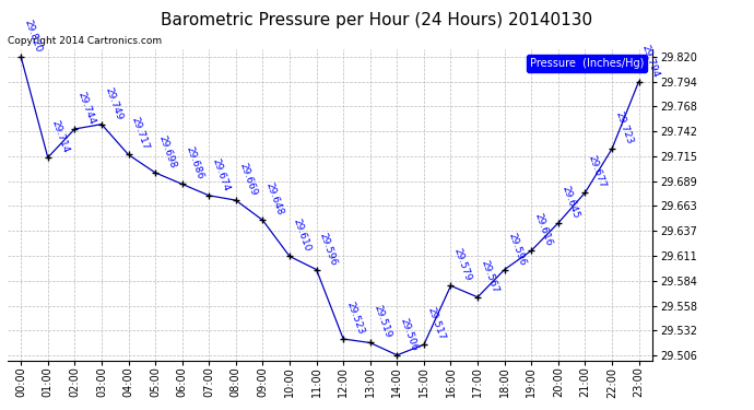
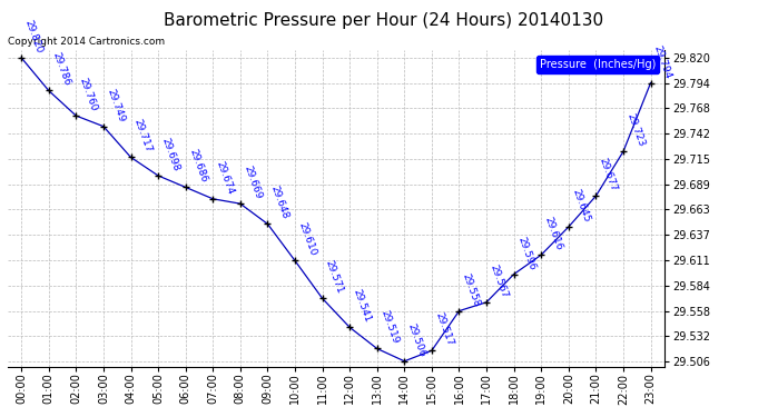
01:00: 29.714 -> 29.786
02:00: 29.744 -> 29.760
11:00: 29.596 -> 29.571
12:00: 29.523 -> 29.541
16:00: 29.579 -> 29.558
